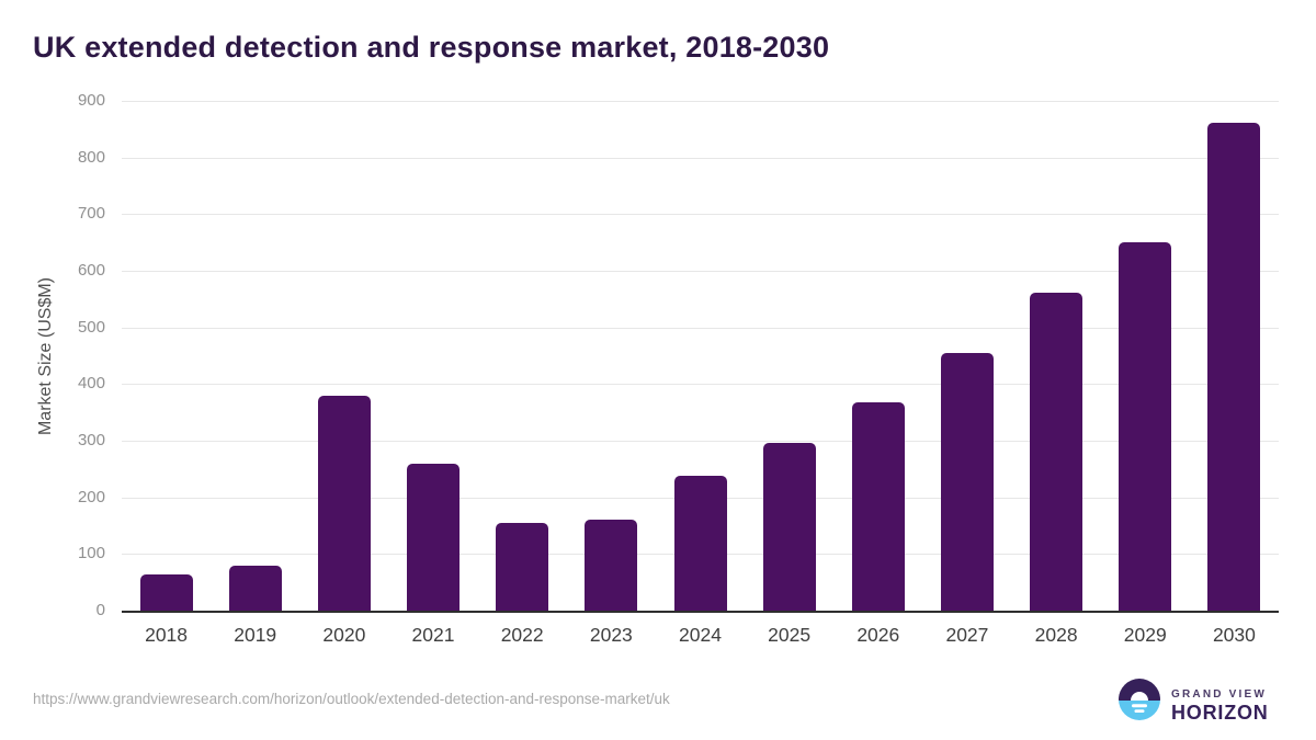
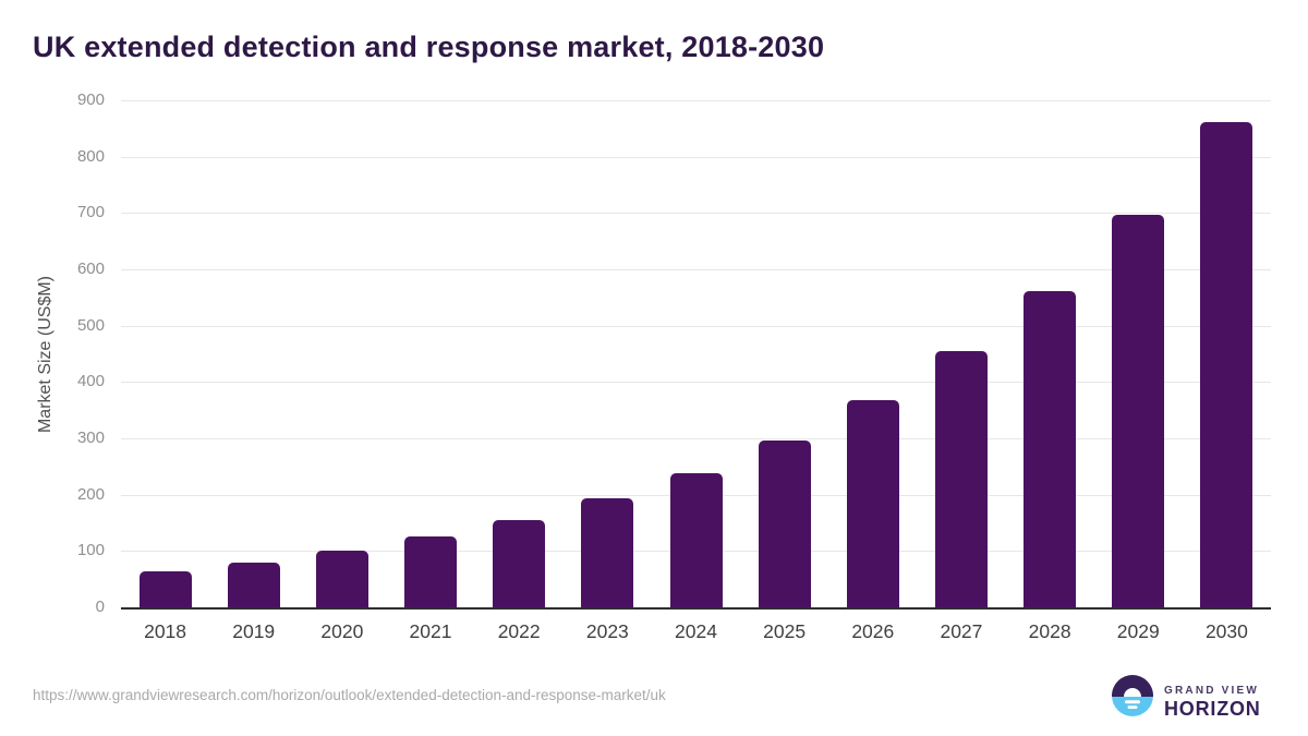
2020: 380 -> 100
2021: 260 -> 120
2023: 160 -> 190
2029: 650 -> 700
